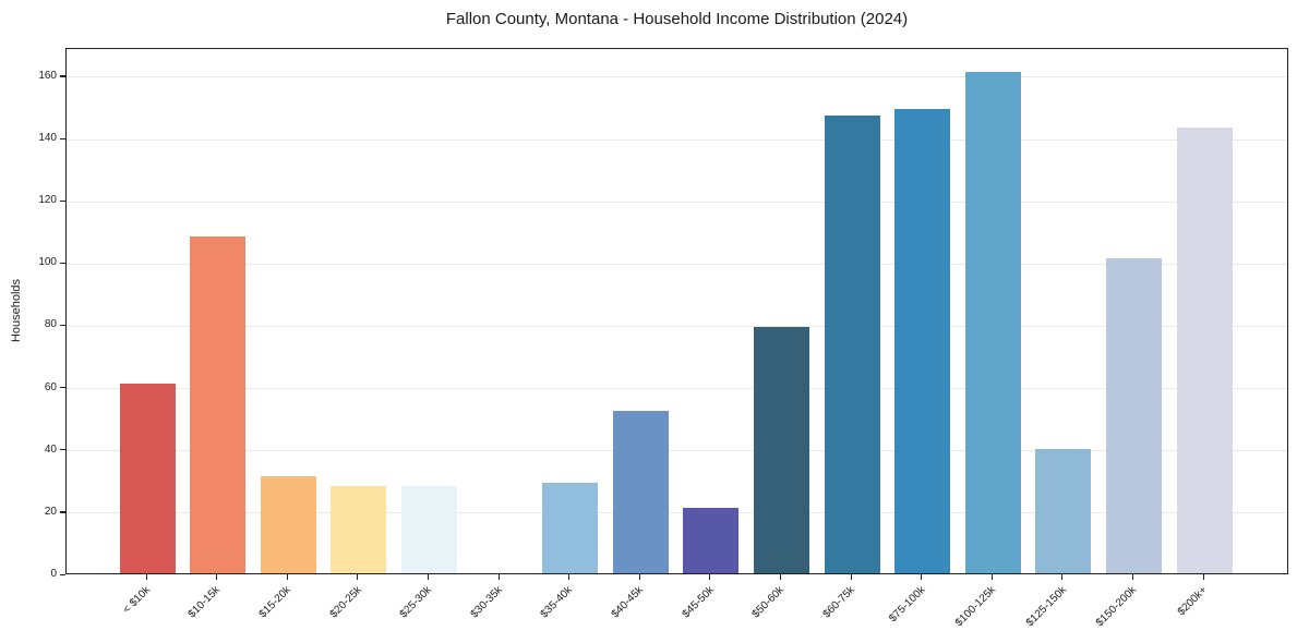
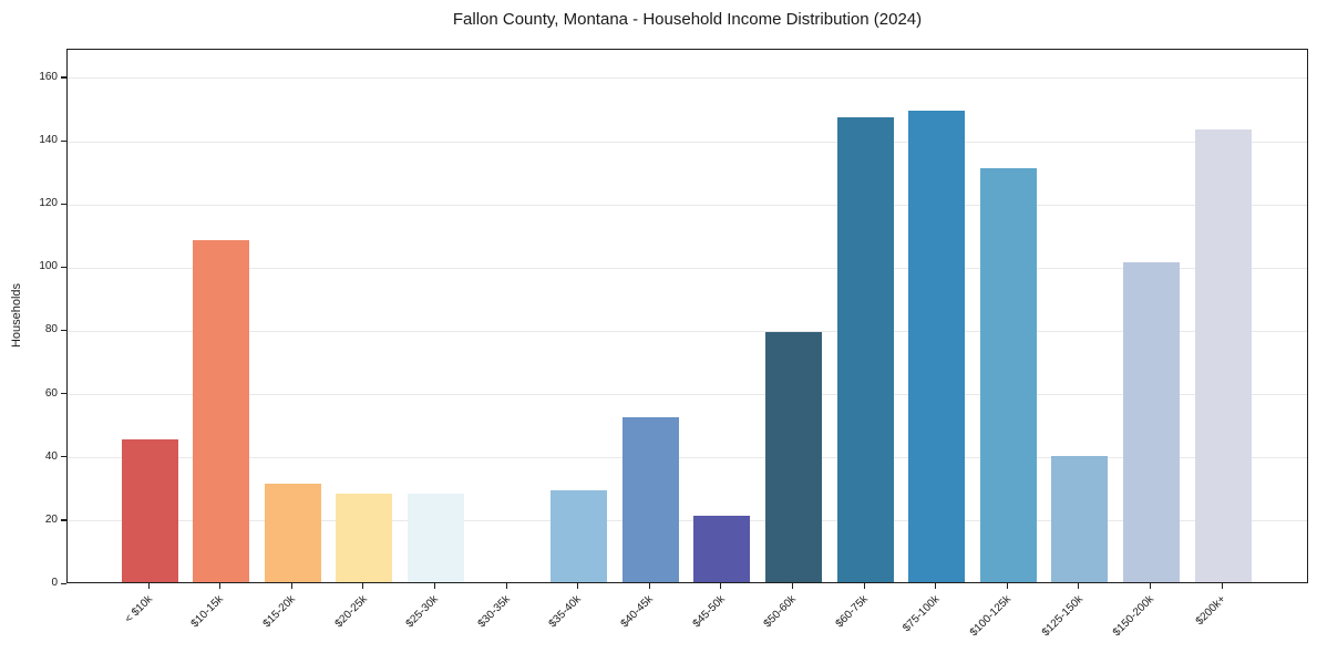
< $10k: 61 -> 45
$100-125k: 161 -> 131
